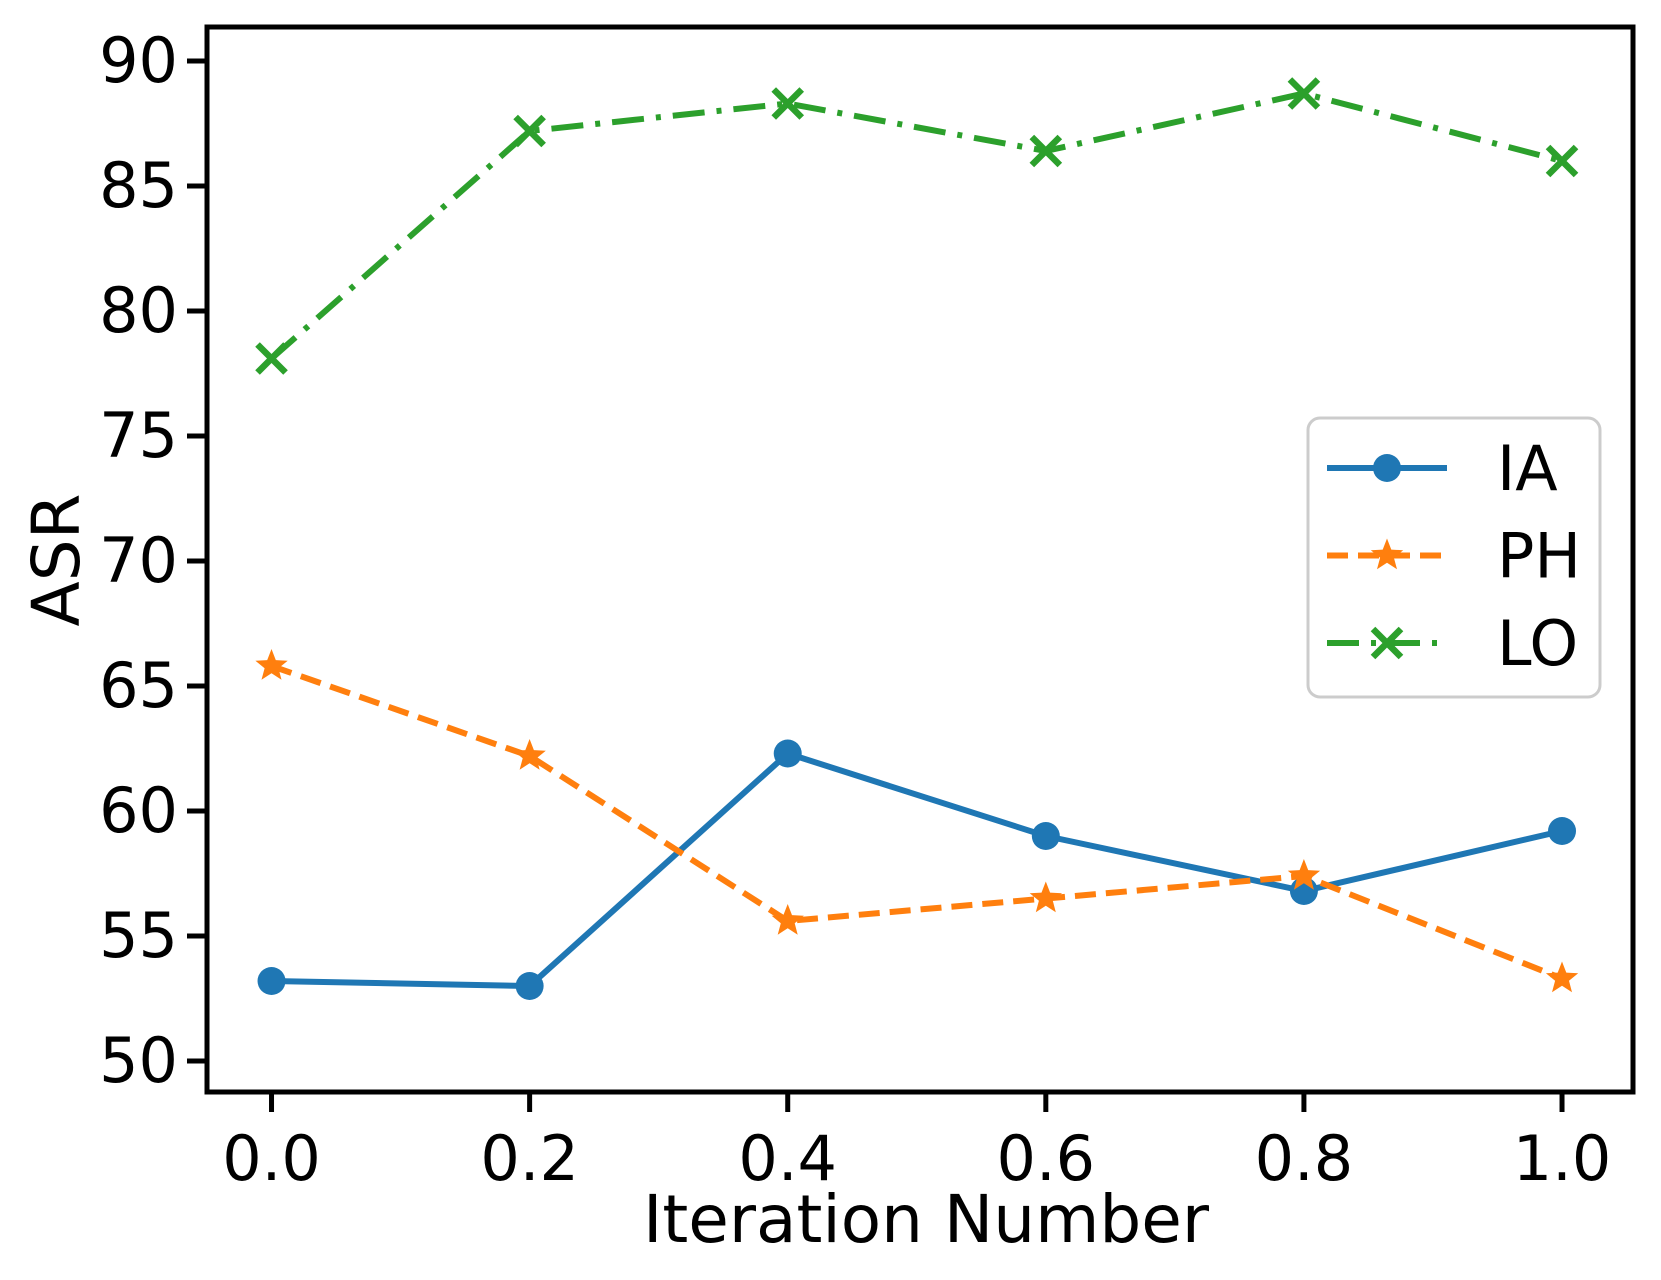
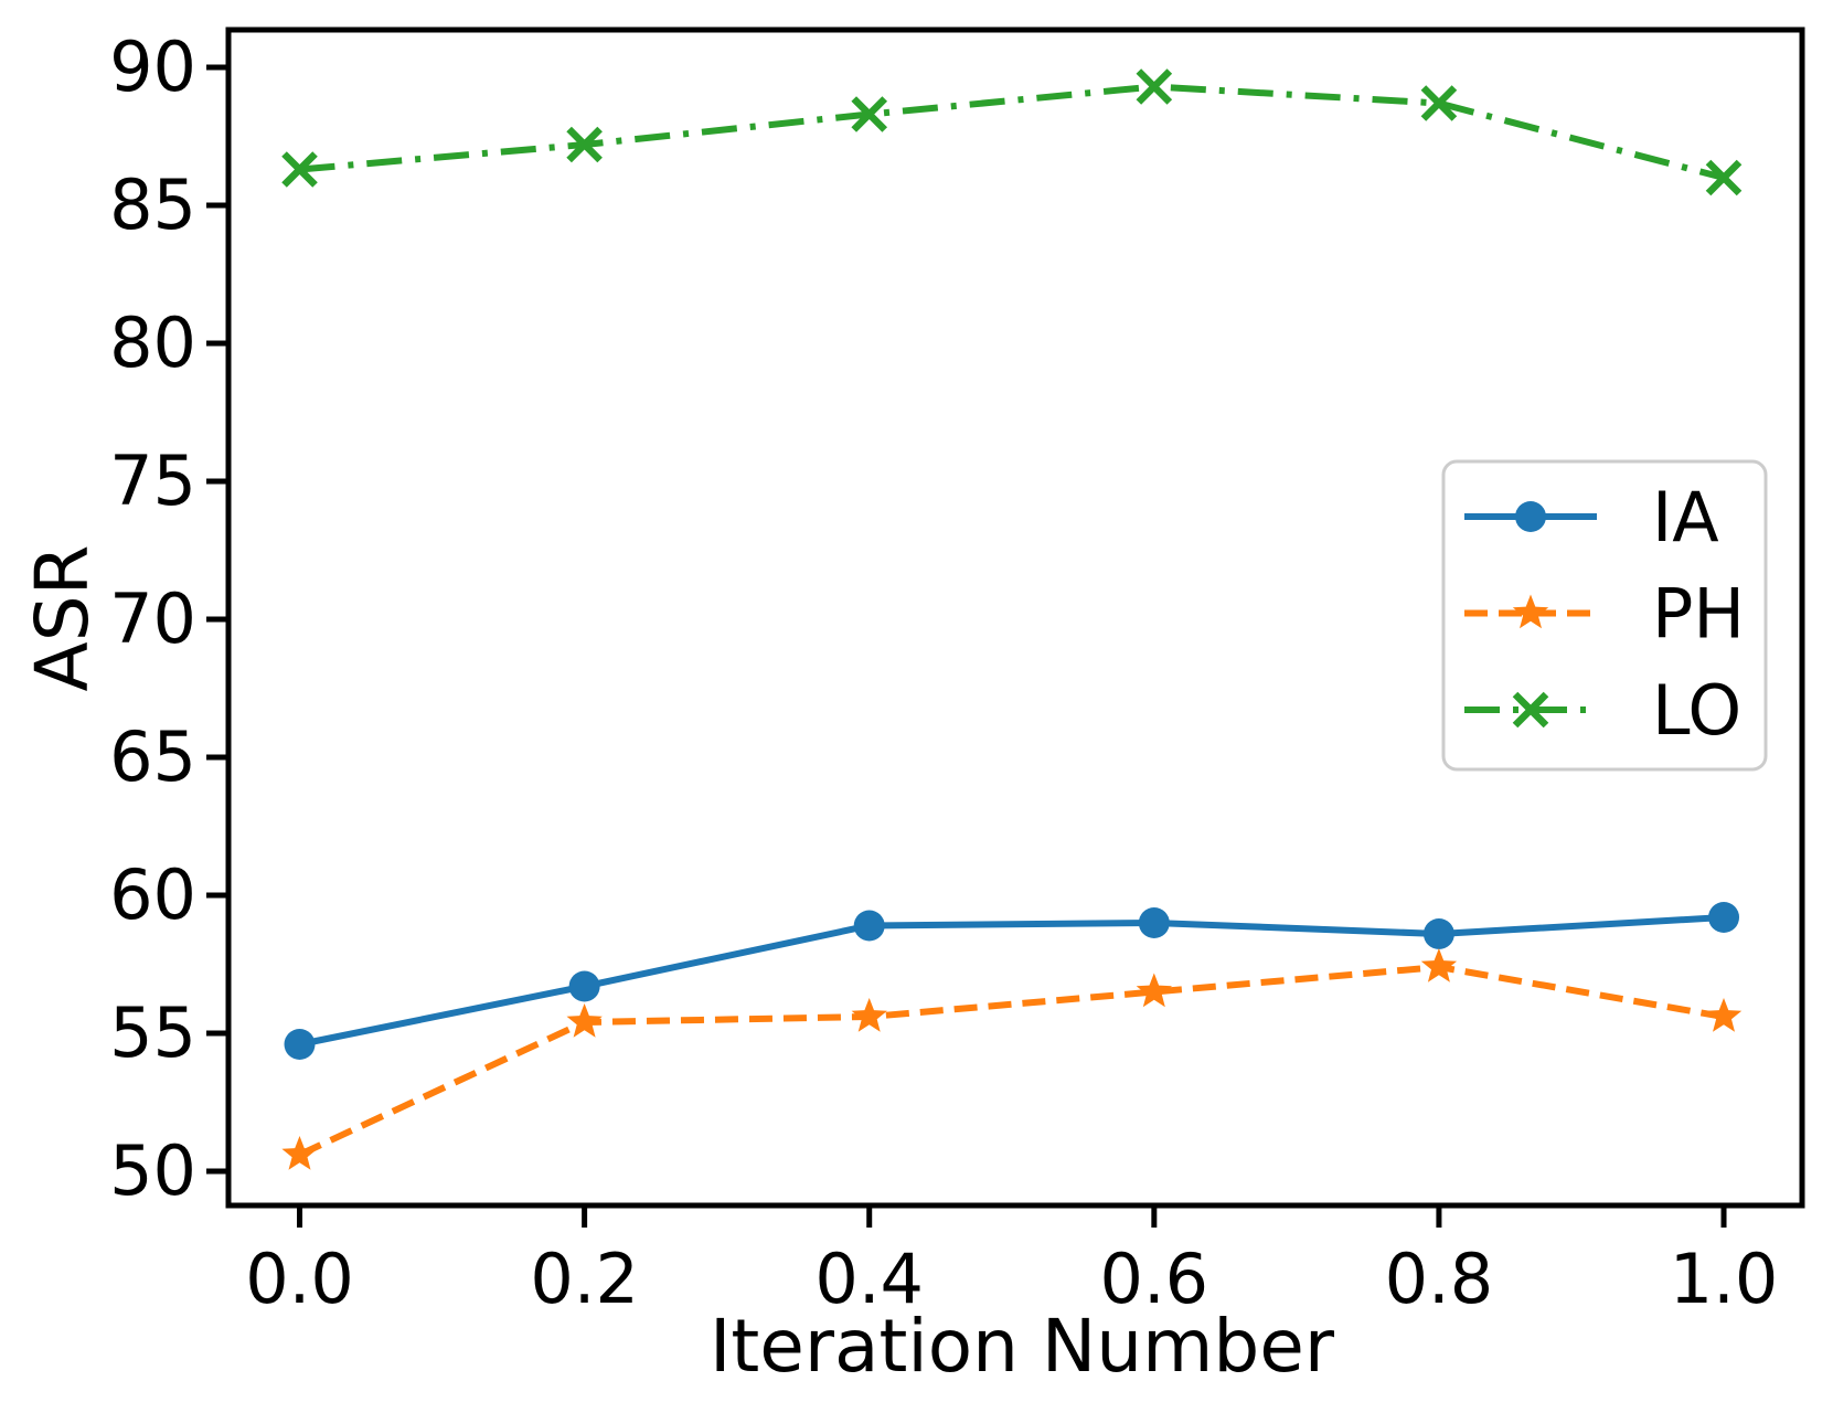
IA/0.0: 53.2 -> 54.6
PH/0.0: 65.8 -> 50.6
LO/0.0: 78.1 -> 86.3
IA/0.2: 53.0 -> 56.7
PH/0.2: 62.2 -> 55.4
IA/0.4: 62.3 -> 58.9
LO/0.6: 86.4 -> 89.3
IA/0.8: 56.8 -> 58.6
PH/1.0: 53.3 -> 55.6
